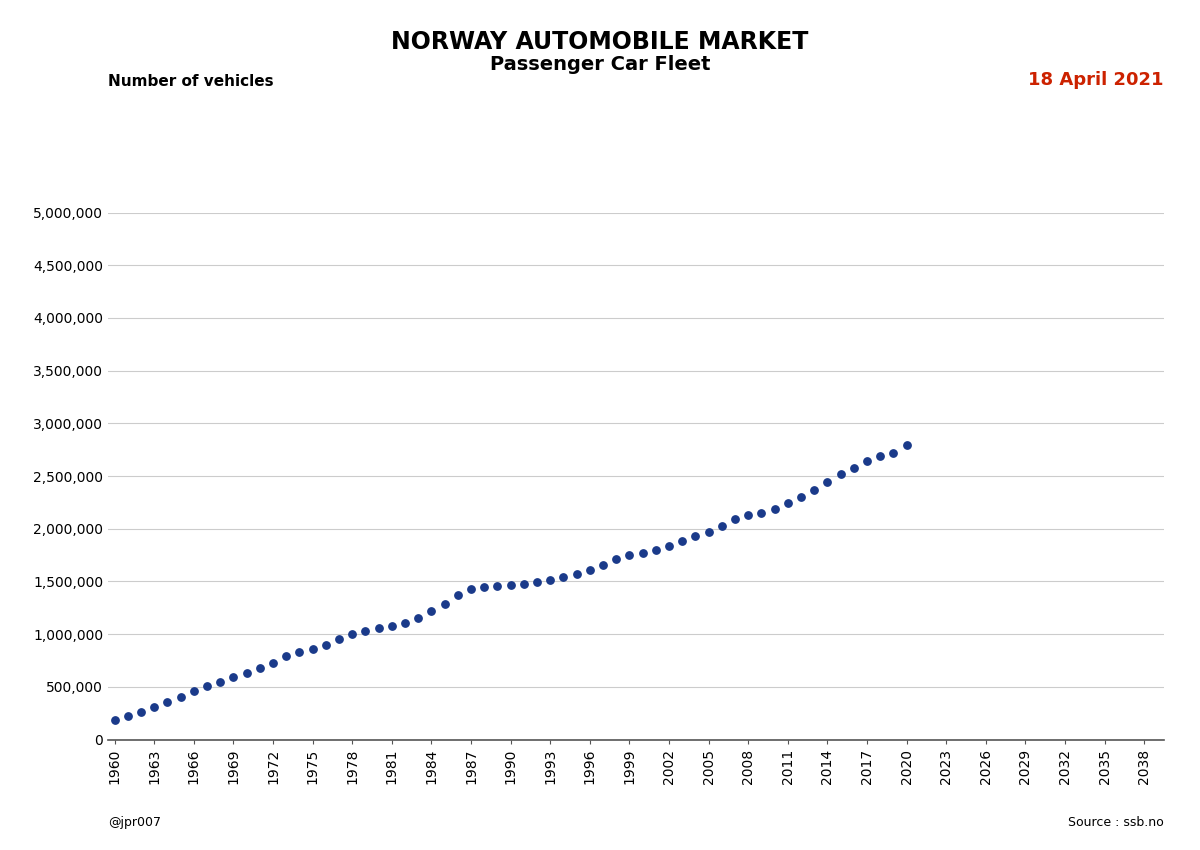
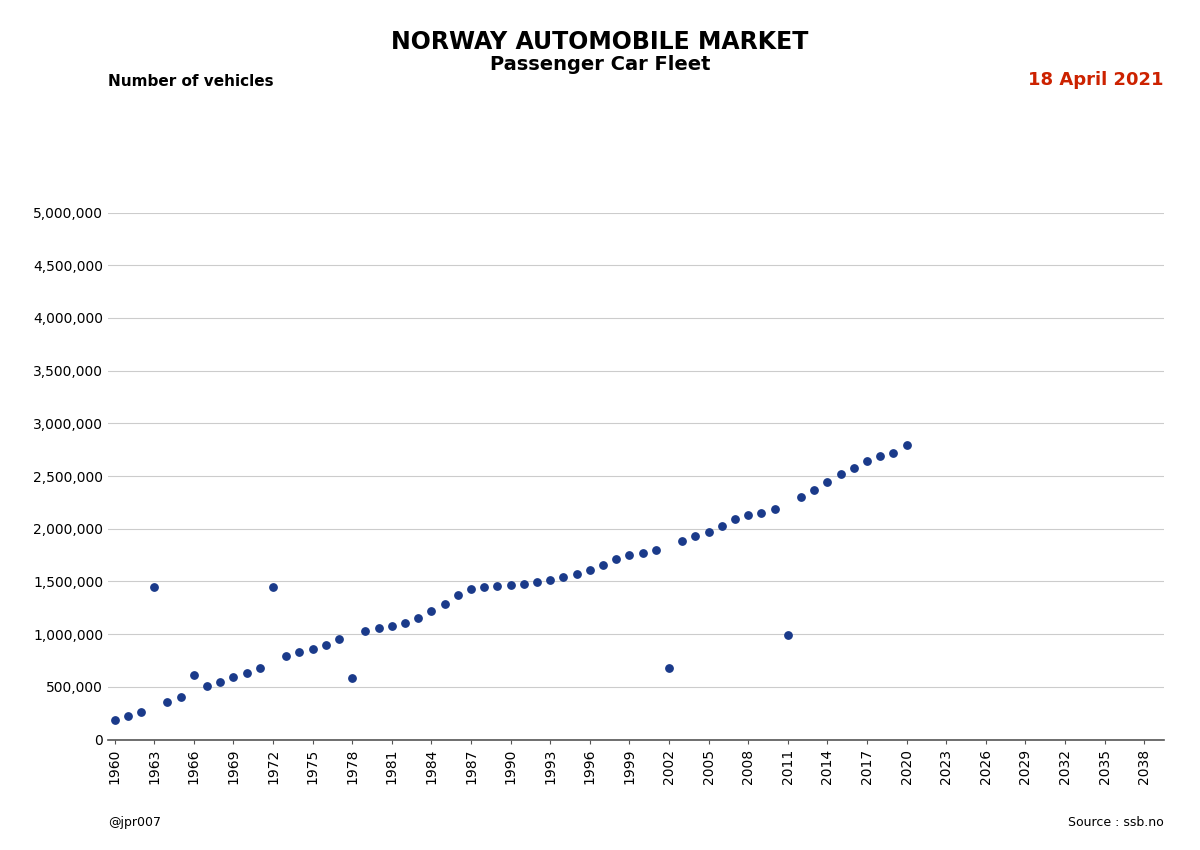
1963: 300,000 -> 1,450,000
1966: 460,000 -> 610,000
1972: 730,000 -> 1,450,000
1978: 1,000,000 -> 580,000
2002: 1,840,000 -> 680,000
2011: 2,240,000 -> 990,000
